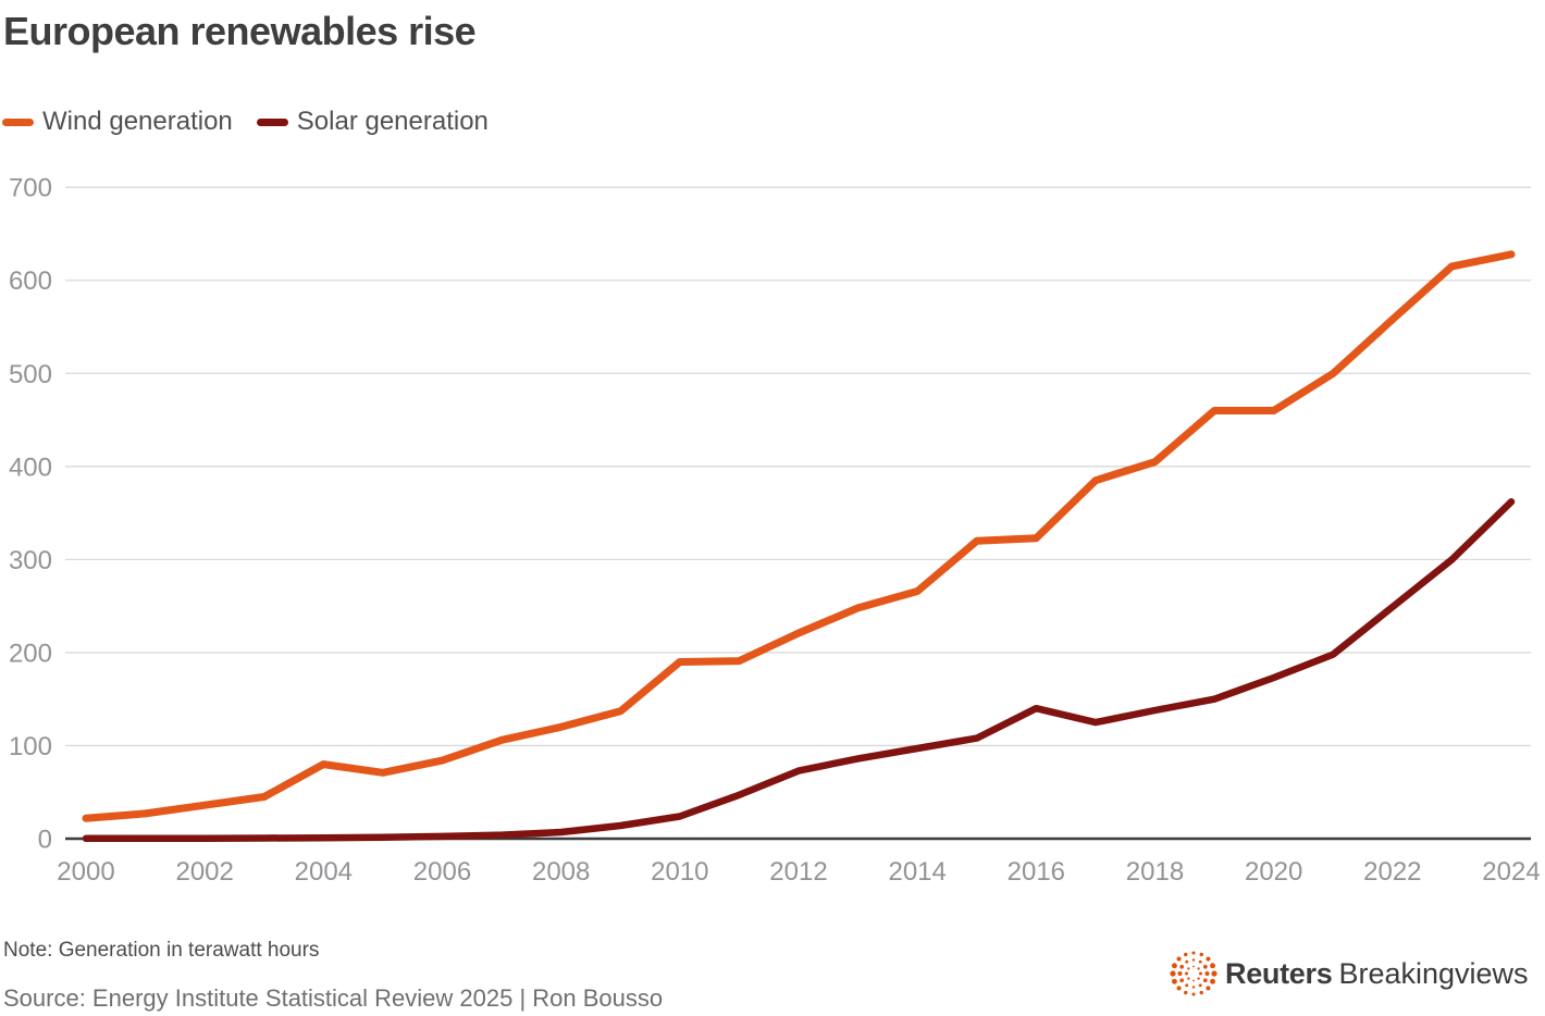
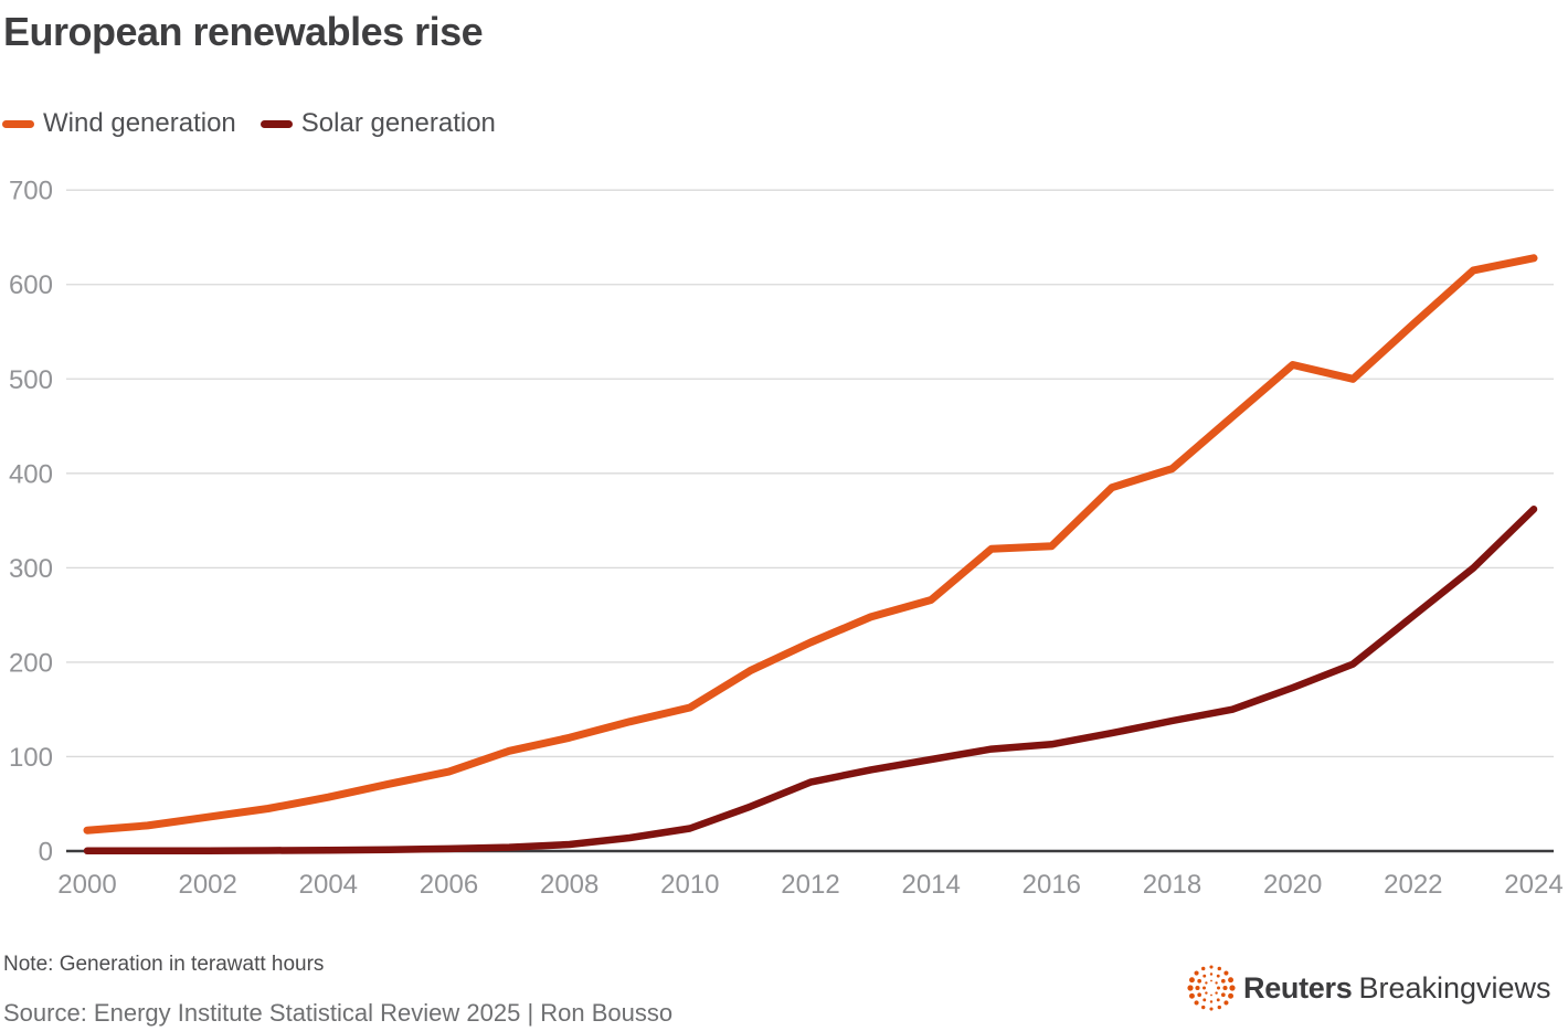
Wind generation/2004: 80 -> 60
Wind generation/2010: 190 -> 150
Solar generation/2016: 140 -> 110
Wind generation/2020: 460 -> 520
